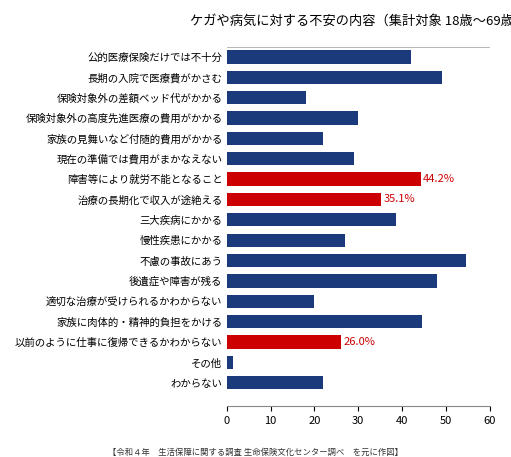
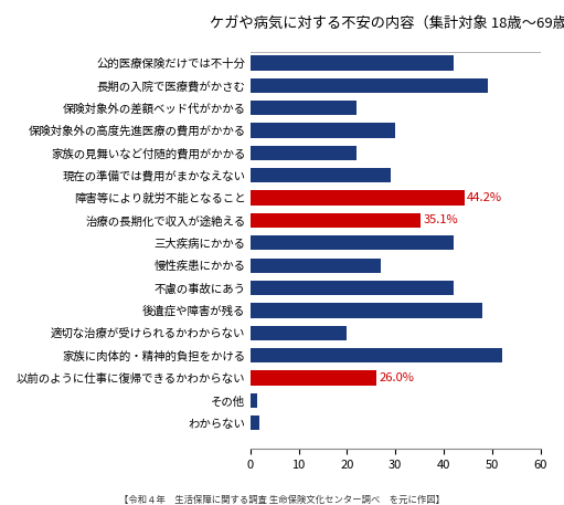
保険対象外の差額ベッド代がかかる: 18.0 -> 22.0
三大疾病にかかる: 38.5 -> 42.0
不慮の事故にあう: 54.5 -> 42.0
家族に肉体的・精神的負担をかける: 44.5 -> 52.0
わからない: 22.0 -> 2.0
